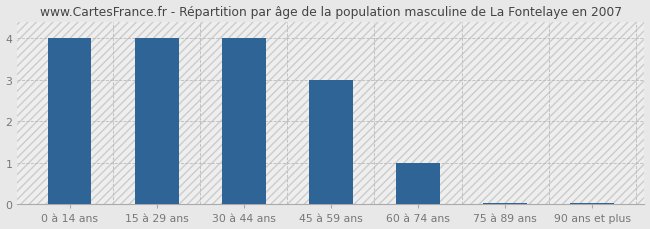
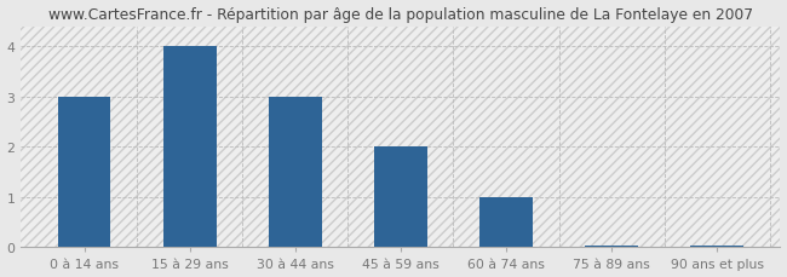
0 à 14 ans: 4.00 -> 3.00
30 à 44 ans: 4.00 -> 3.00
45 à 59 ans: 3.00 -> 2.00
